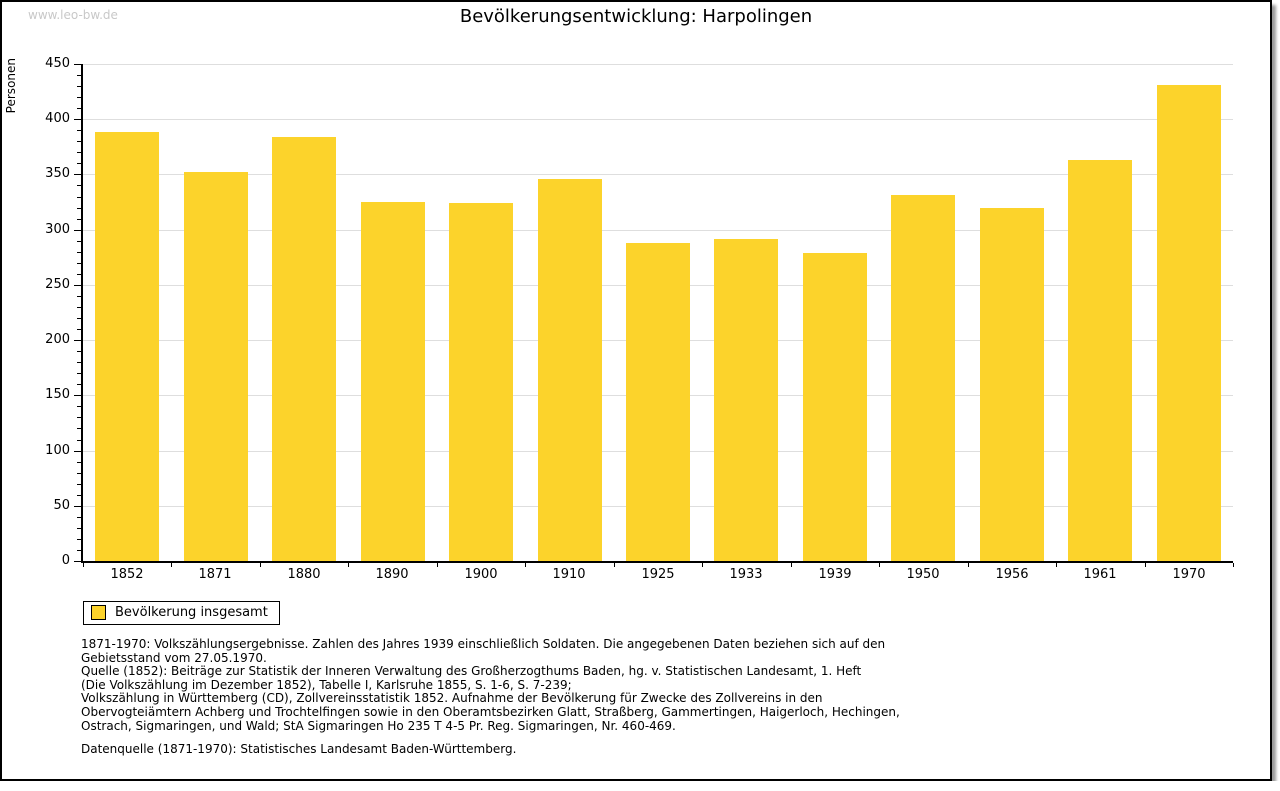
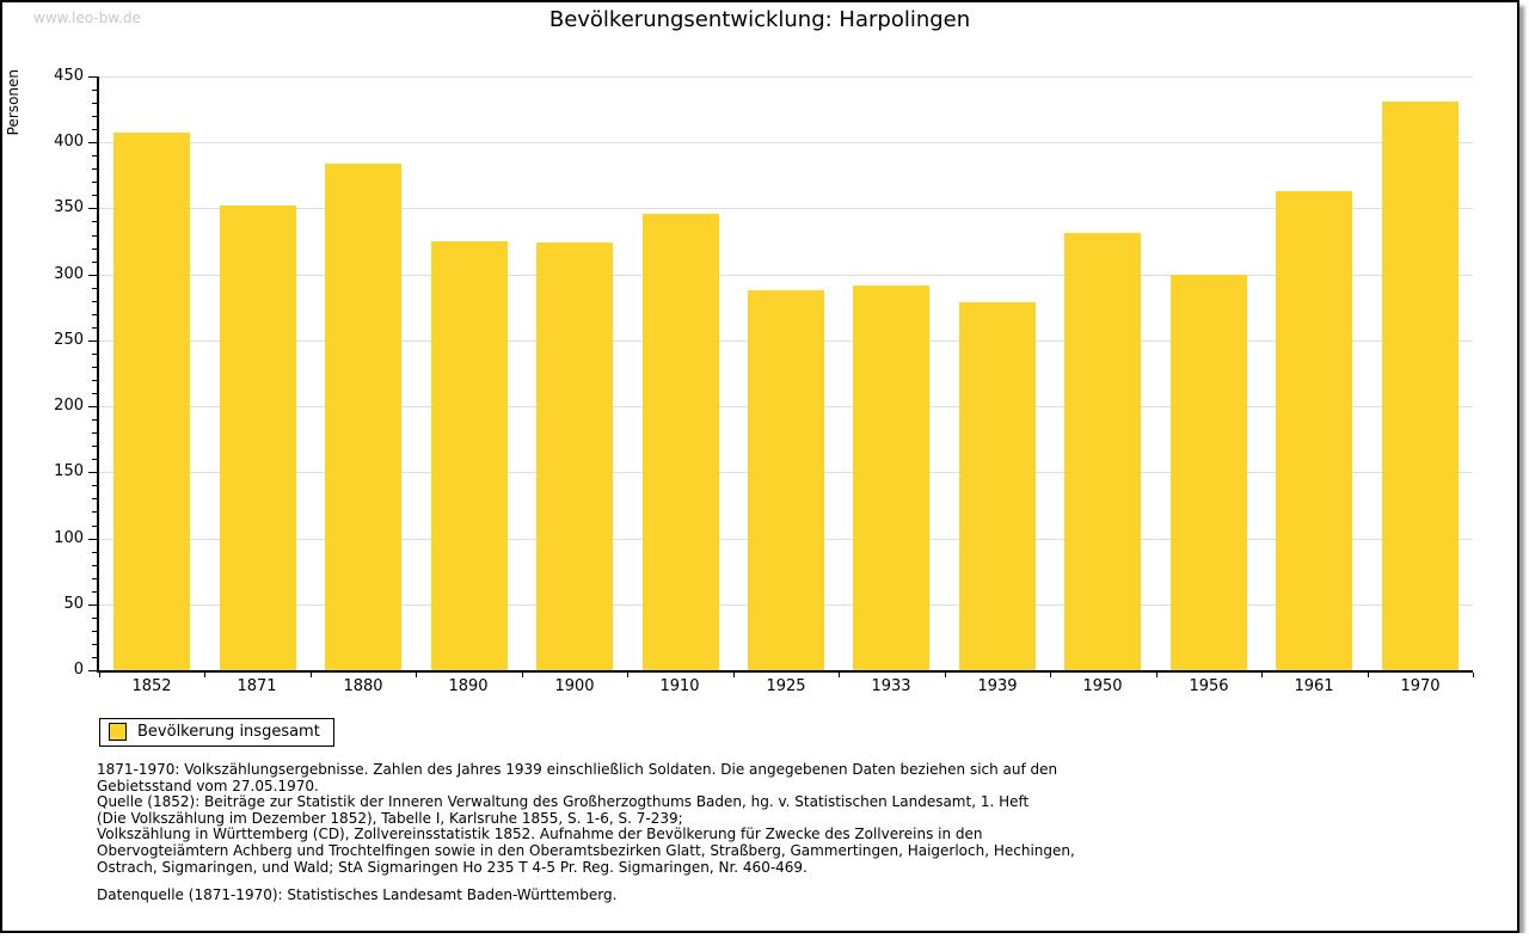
1852: 388 -> 407
1956: 320 -> 300
